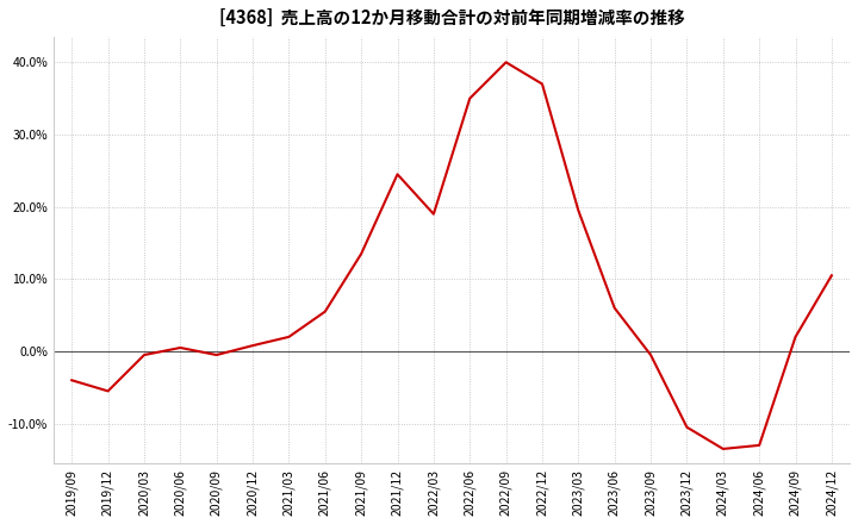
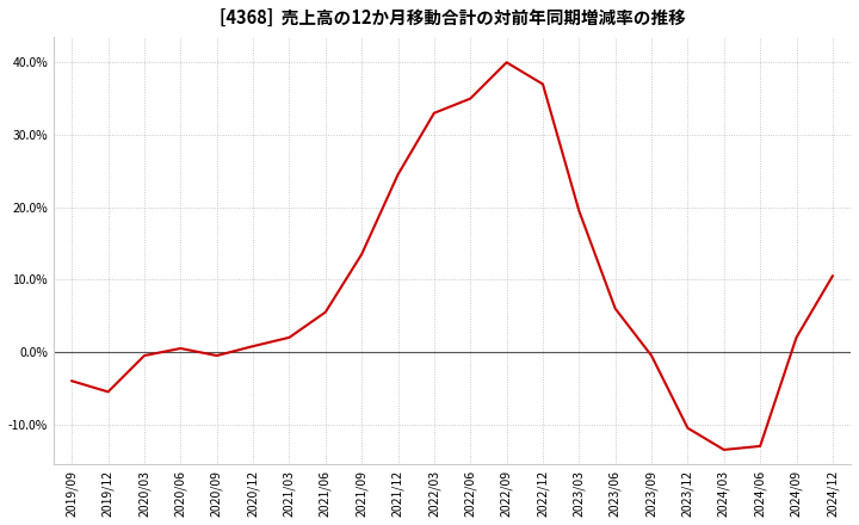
2022/03: 19.0% -> 33.0%
